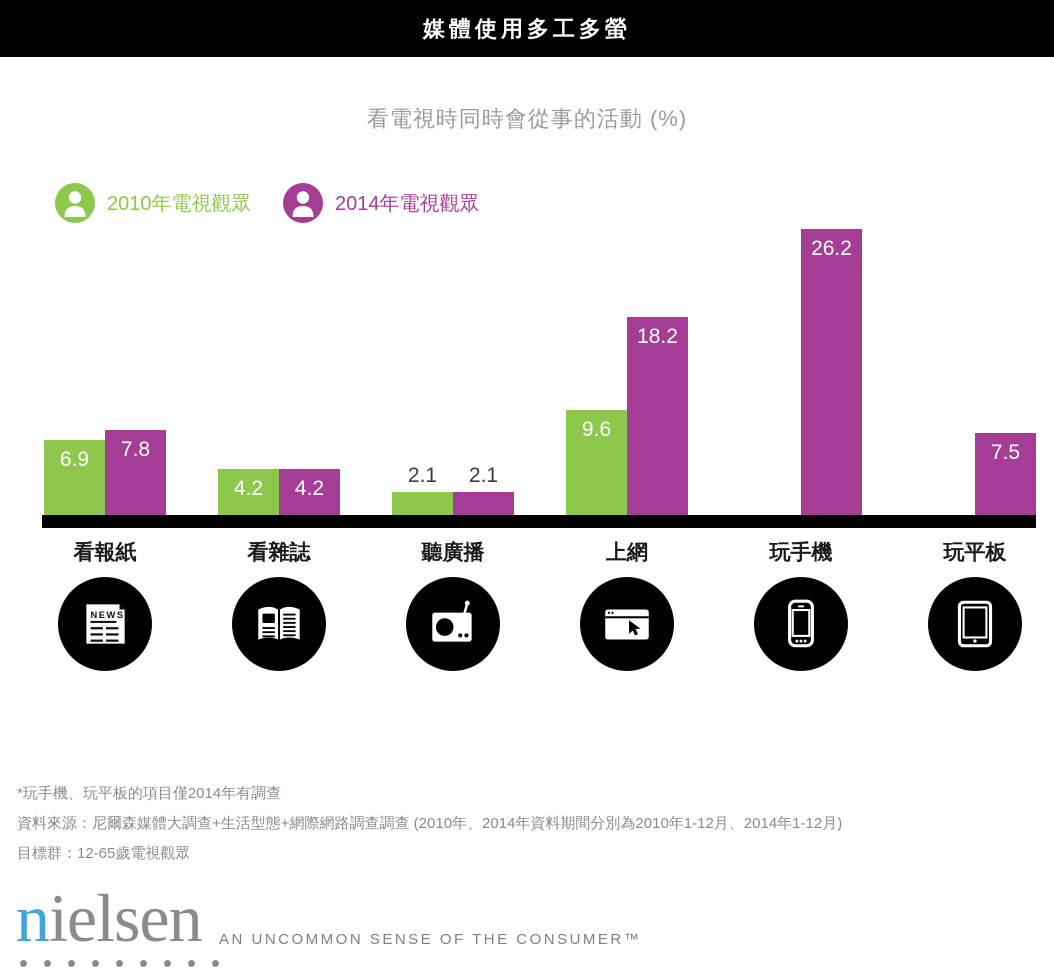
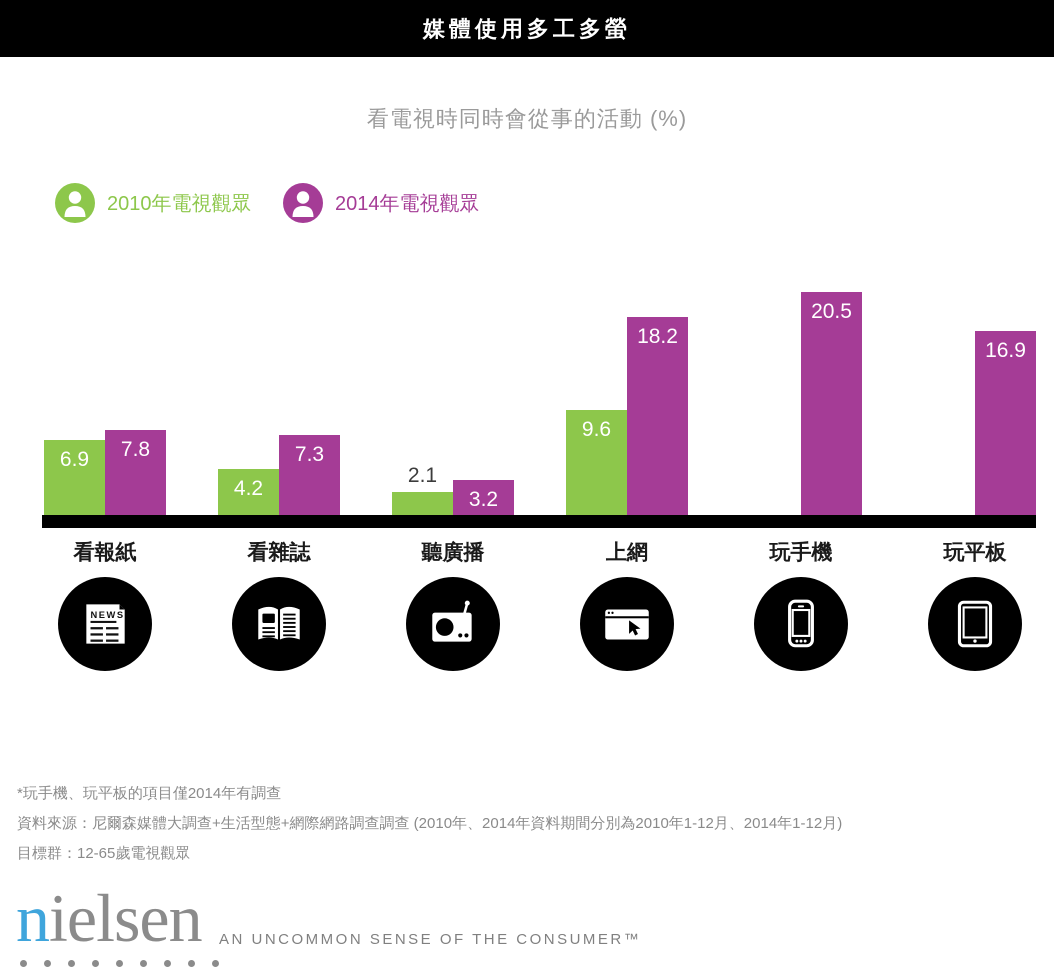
2014年電視觀眾/看雜誌: 4.2 -> 7.3
2014年電視觀眾/聽廣播: 2.1 -> 3.2
2014年電視觀眾/玩手機: 26.2 -> 20.5
2014年電視觀眾/玩平板: 7.5 -> 16.9
